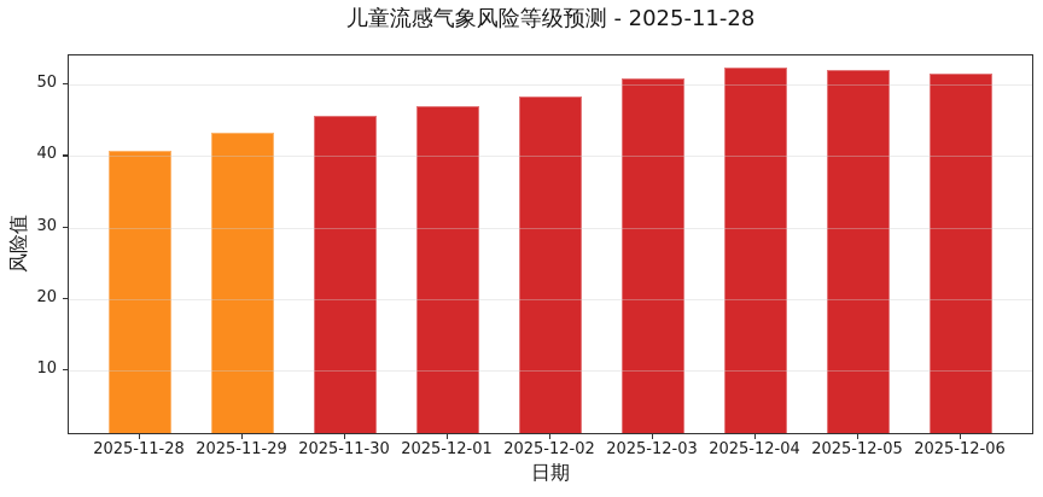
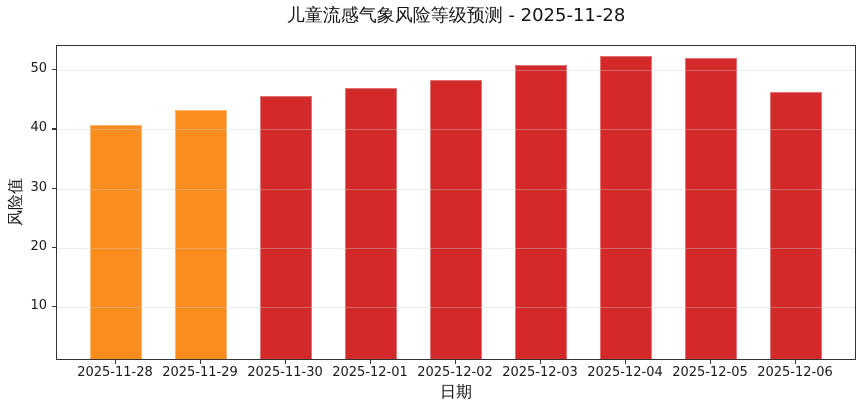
2025-12-06: 51 -> 46
